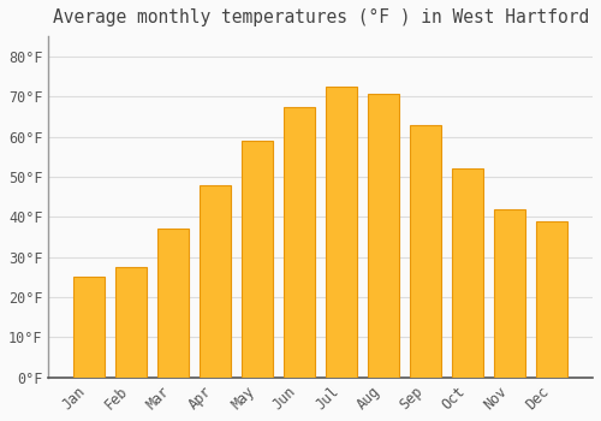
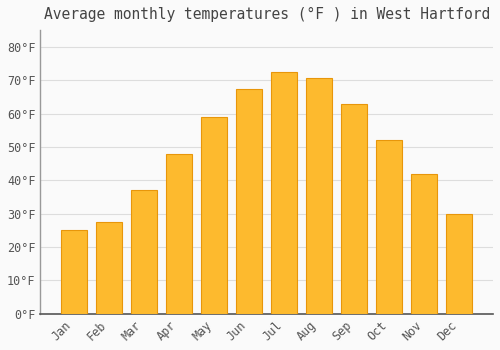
Dec: 39.0°F -> 30.0°F
